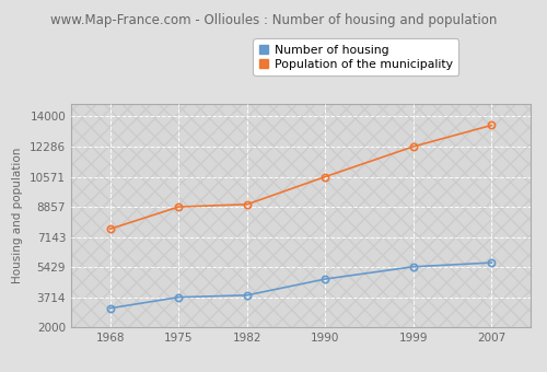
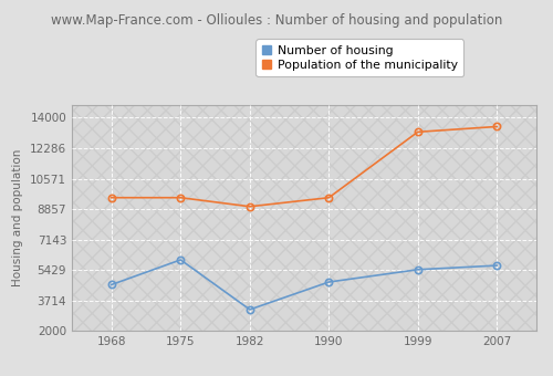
Number of housing/1968: 3100 -> 4600
Population of the municipality/1968: 7600 -> 9500
Number of housing/1975: 3700 -> 6000
Population of the municipality/1975: 8900 -> 9500
Number of housing/1982: 3800 -> 3200
Population of the municipality/1990: 10600 -> 9500
Population of the municipality/1999: 12300 -> 13200
